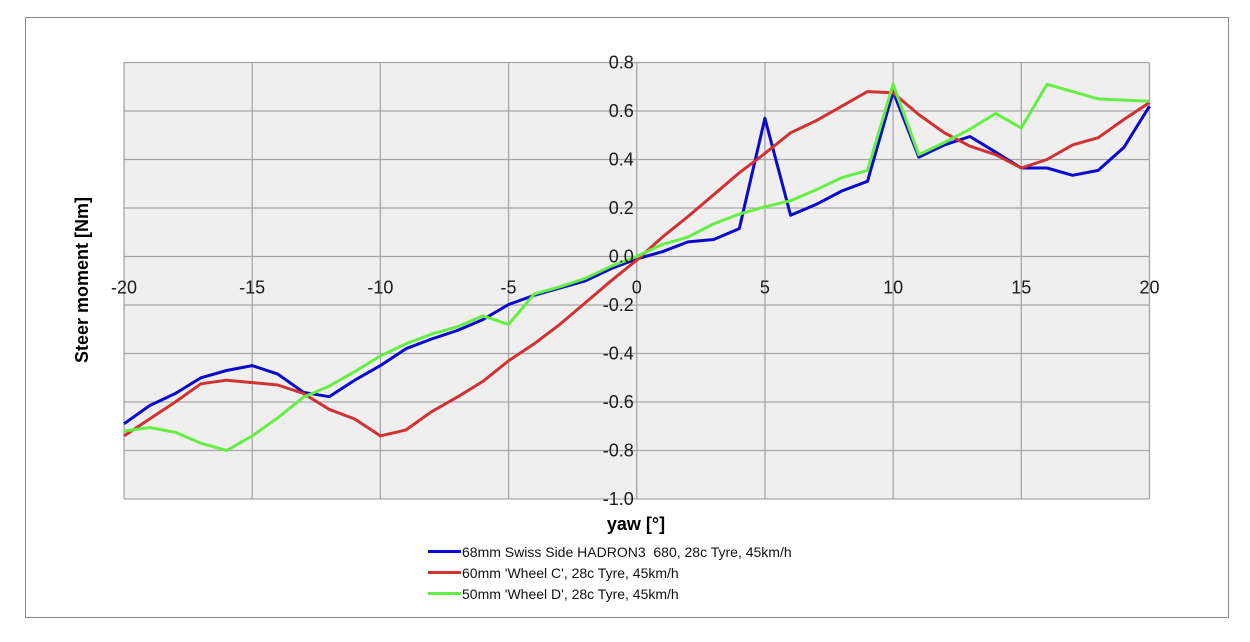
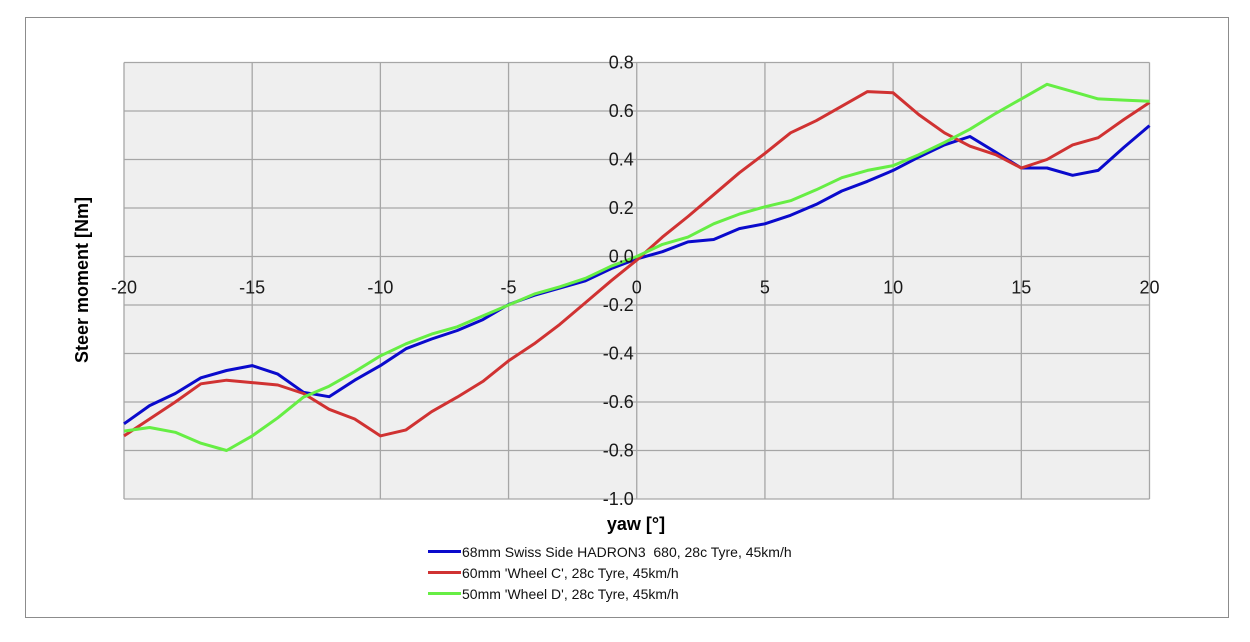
50mm 'Wheel D', 28c Tyre, 45km/h/-5: -0.28 -> -0.20
68mm Swiss Side HADRON3 680, 28c Tyre, 45km/h/5: 0.57 -> 0.14
68mm Swiss Side HADRON3 680, 28c Tyre, 45km/h/10: 0.68 -> 0.35
50mm 'Wheel D', 28c Tyre, 45km/h/10: 0.71 -> 0.38
50mm 'Wheel D', 28c Tyre, 45km/h/15: 0.53 -> 0.65
68mm Swiss Side HADRON3 680, 28c Tyre, 45km/h/20: 0.62 -> 0.54
